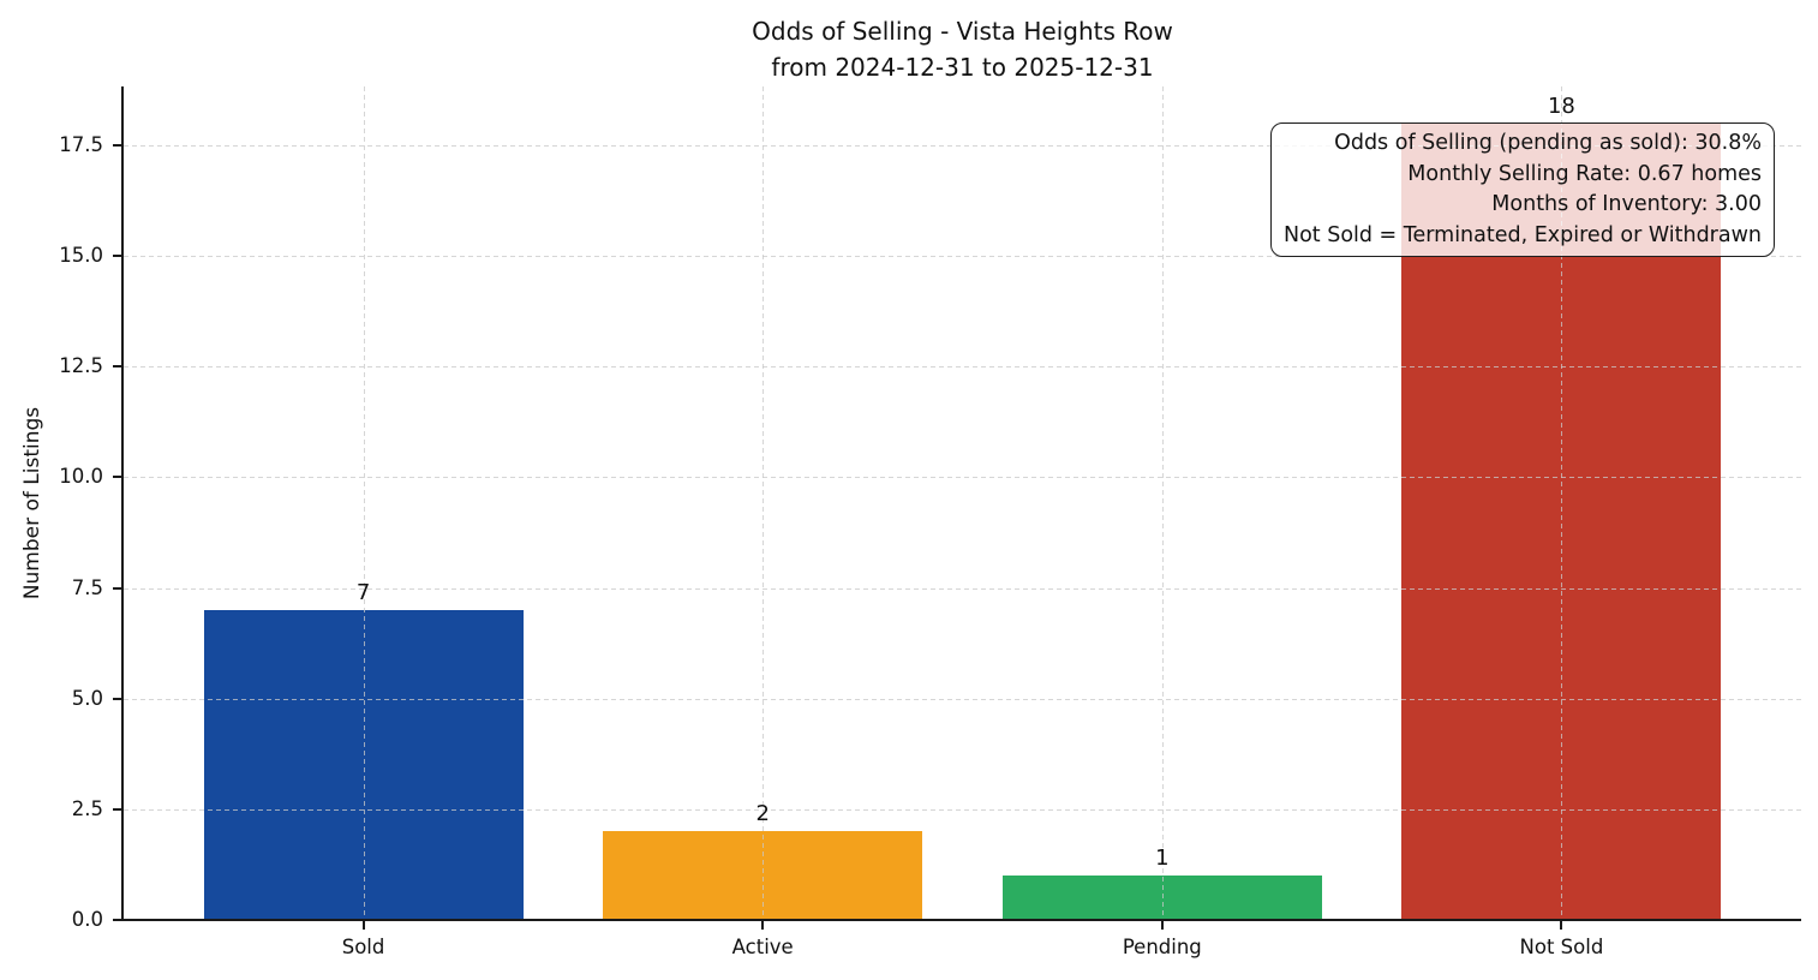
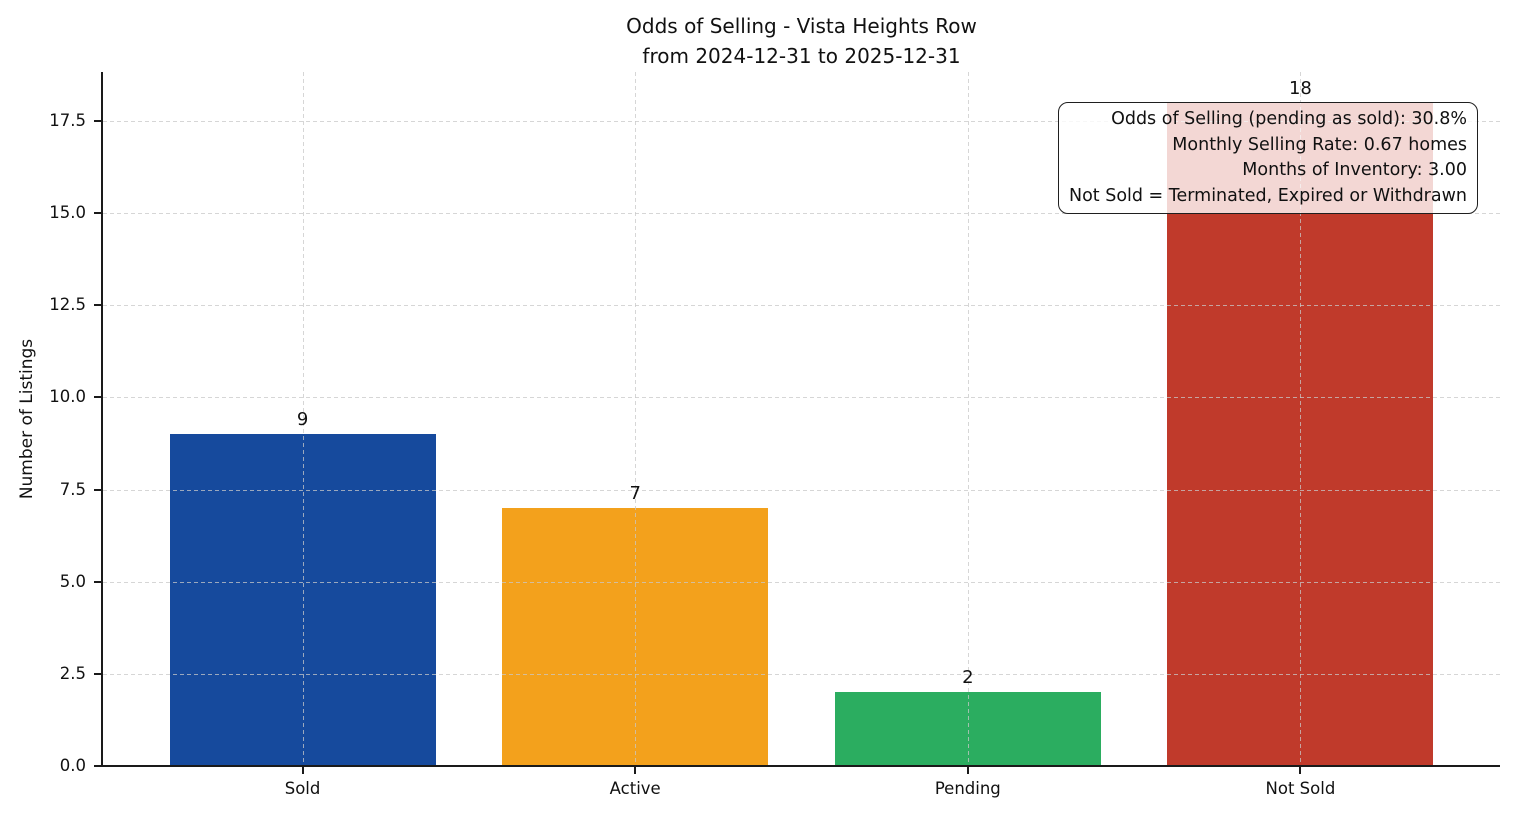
Sold: 7 -> 9
Active: 2 -> 7
Pending: 1 -> 2
